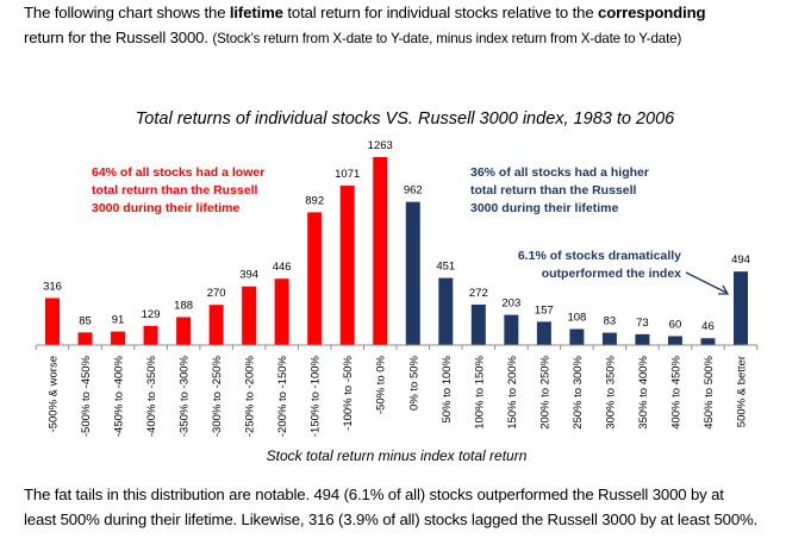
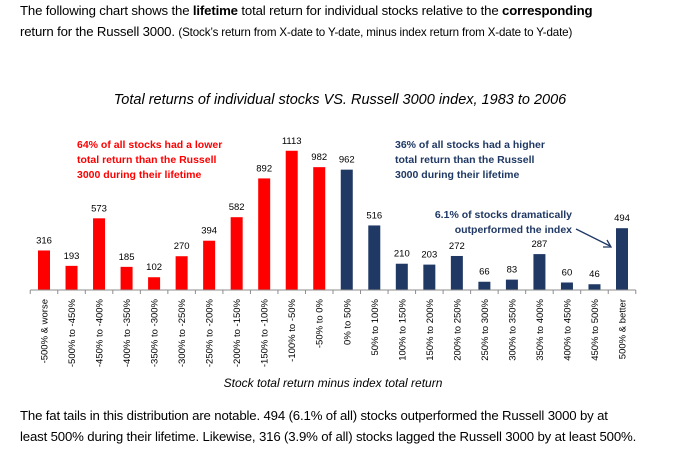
-500% to -450%: 85 -> 193
-450% to -400%: 91 -> 573
-400% to -350%: 129 -> 185
-350% to -300%: 188 -> 102
-200% to -150%: 446 -> 582
-100% to -50%: 1071 -> 1113
-50% to 0%: 1263 -> 982
50% to 100%: 451 -> 516
100% to 150%: 272 -> 210
200% to 250%: 157 -> 272
250% to 300%: 108 -> 66
350% to 400%: 73 -> 287
